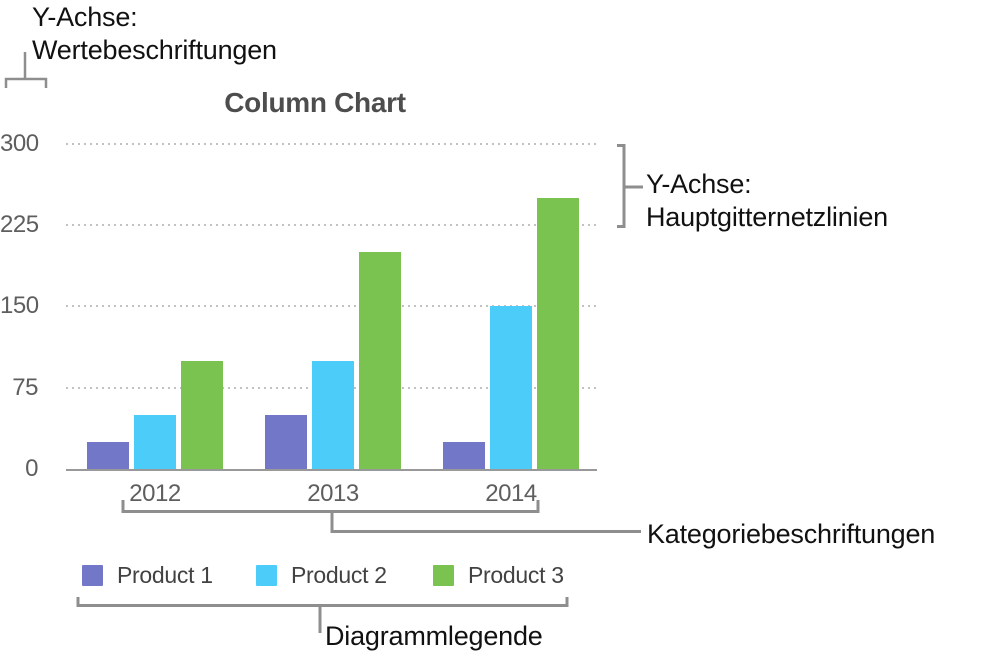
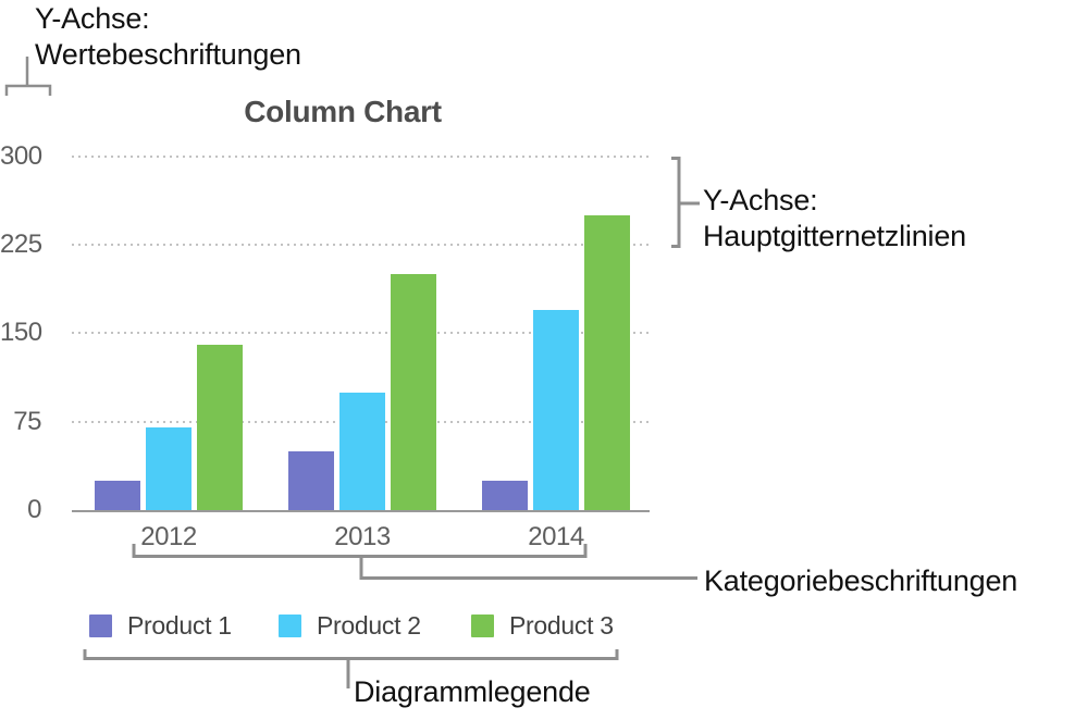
Product 2/2012: 50 -> 70
Product 3/2012: 100 -> 140
Product 2/2014: 150 -> 170
